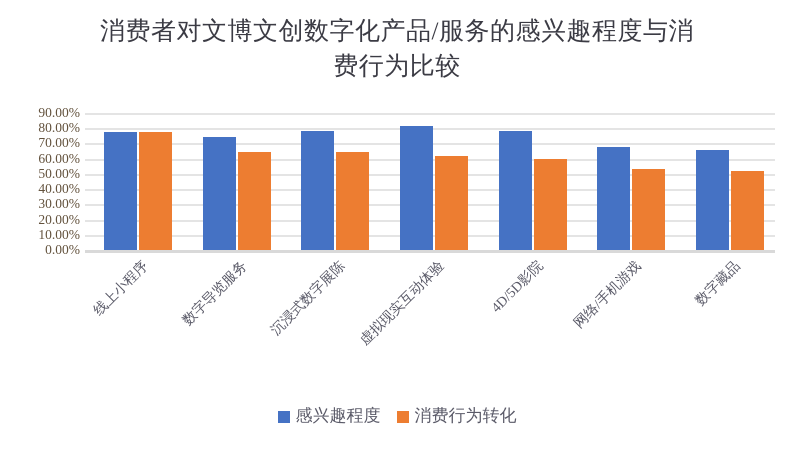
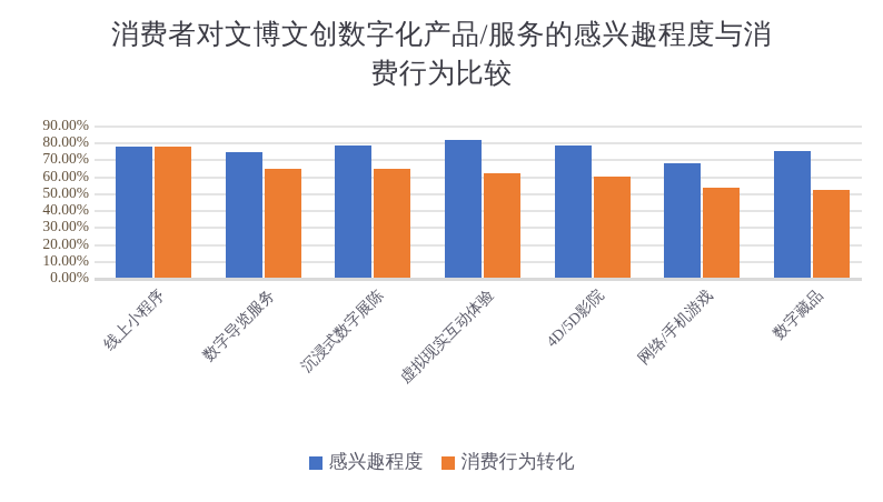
感兴趣程度/数字藏品: 66% -> 75%
